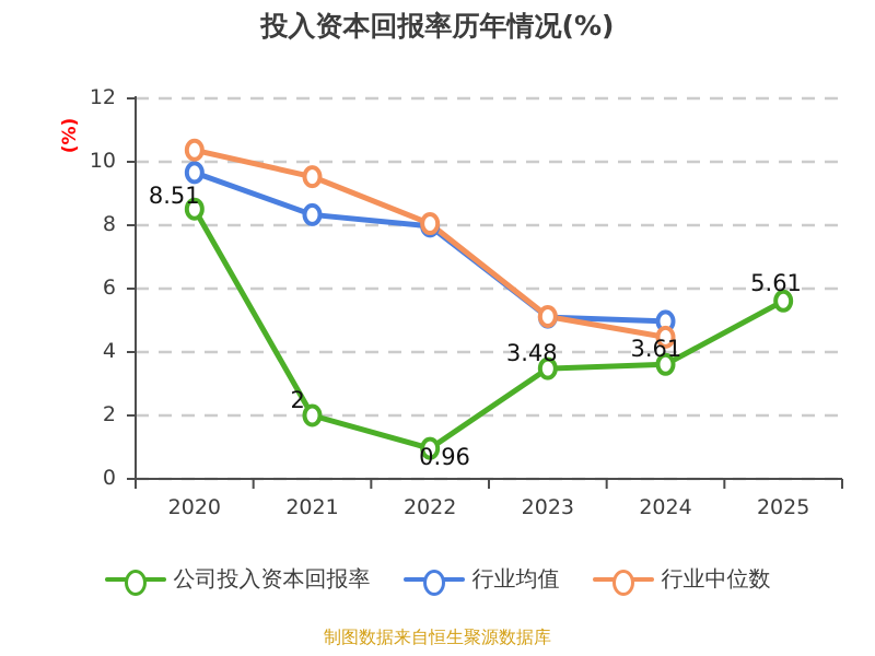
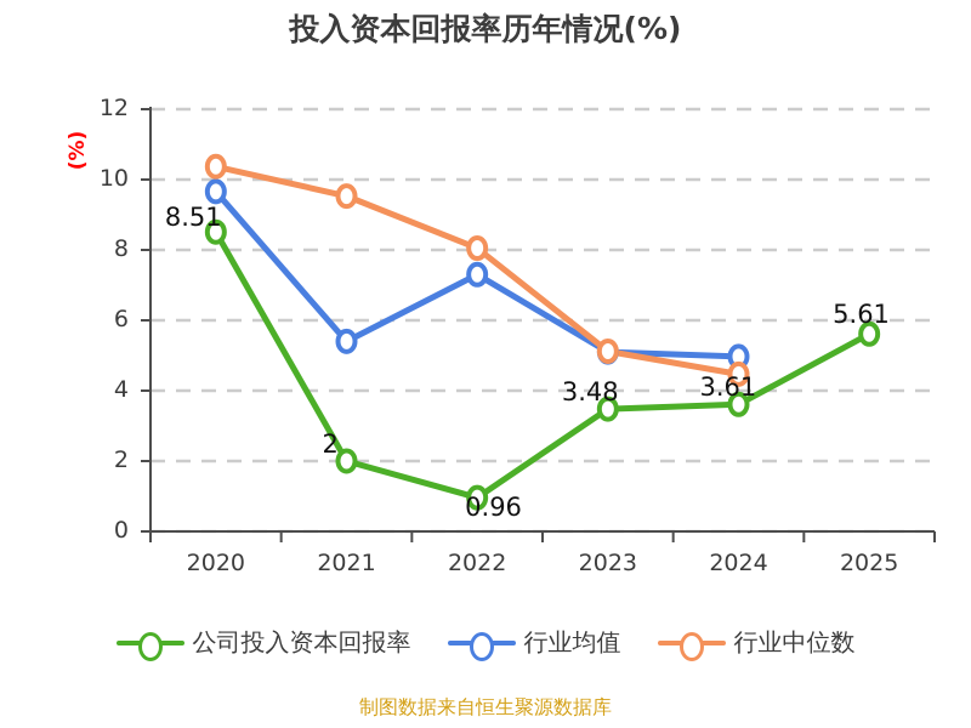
行业均值/2021: 8.3 -> 5.4
行业均值/2022: 8.0 -> 7.3
